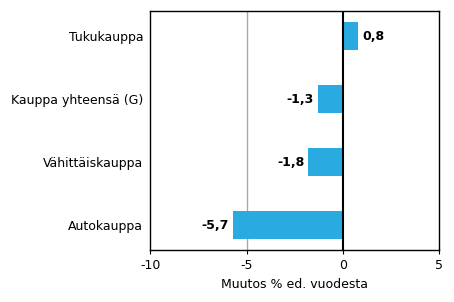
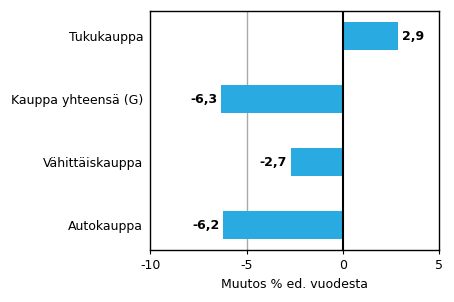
Tukukauppa: 0,8 -> 2,9
Kauppa yhteensä (G): -1,3 -> -6,3
Vähittäiskauppa: -1,8 -> -2,7
Autokauppa: -5,7 -> -6,2
